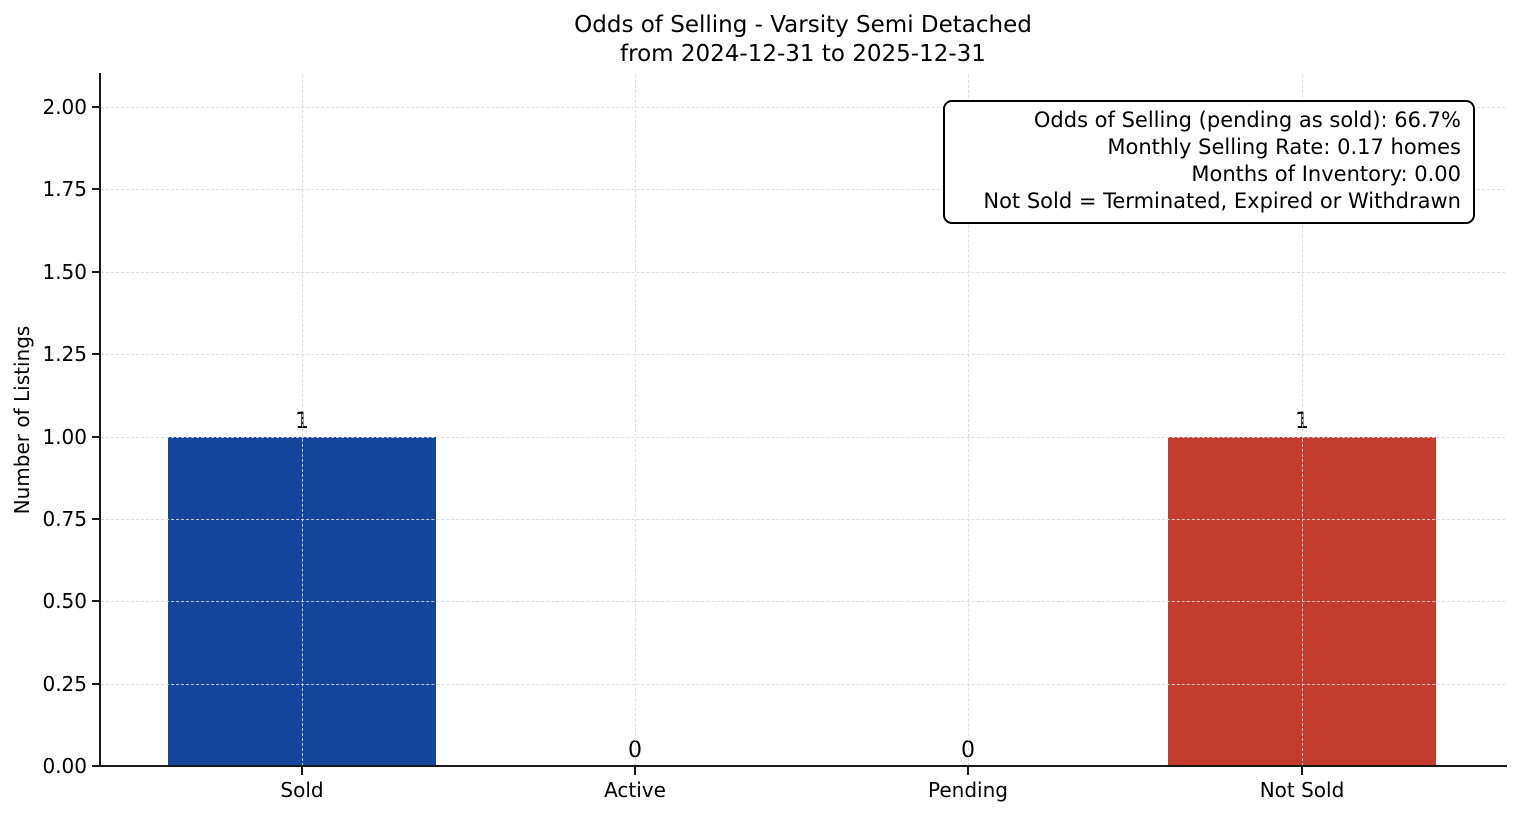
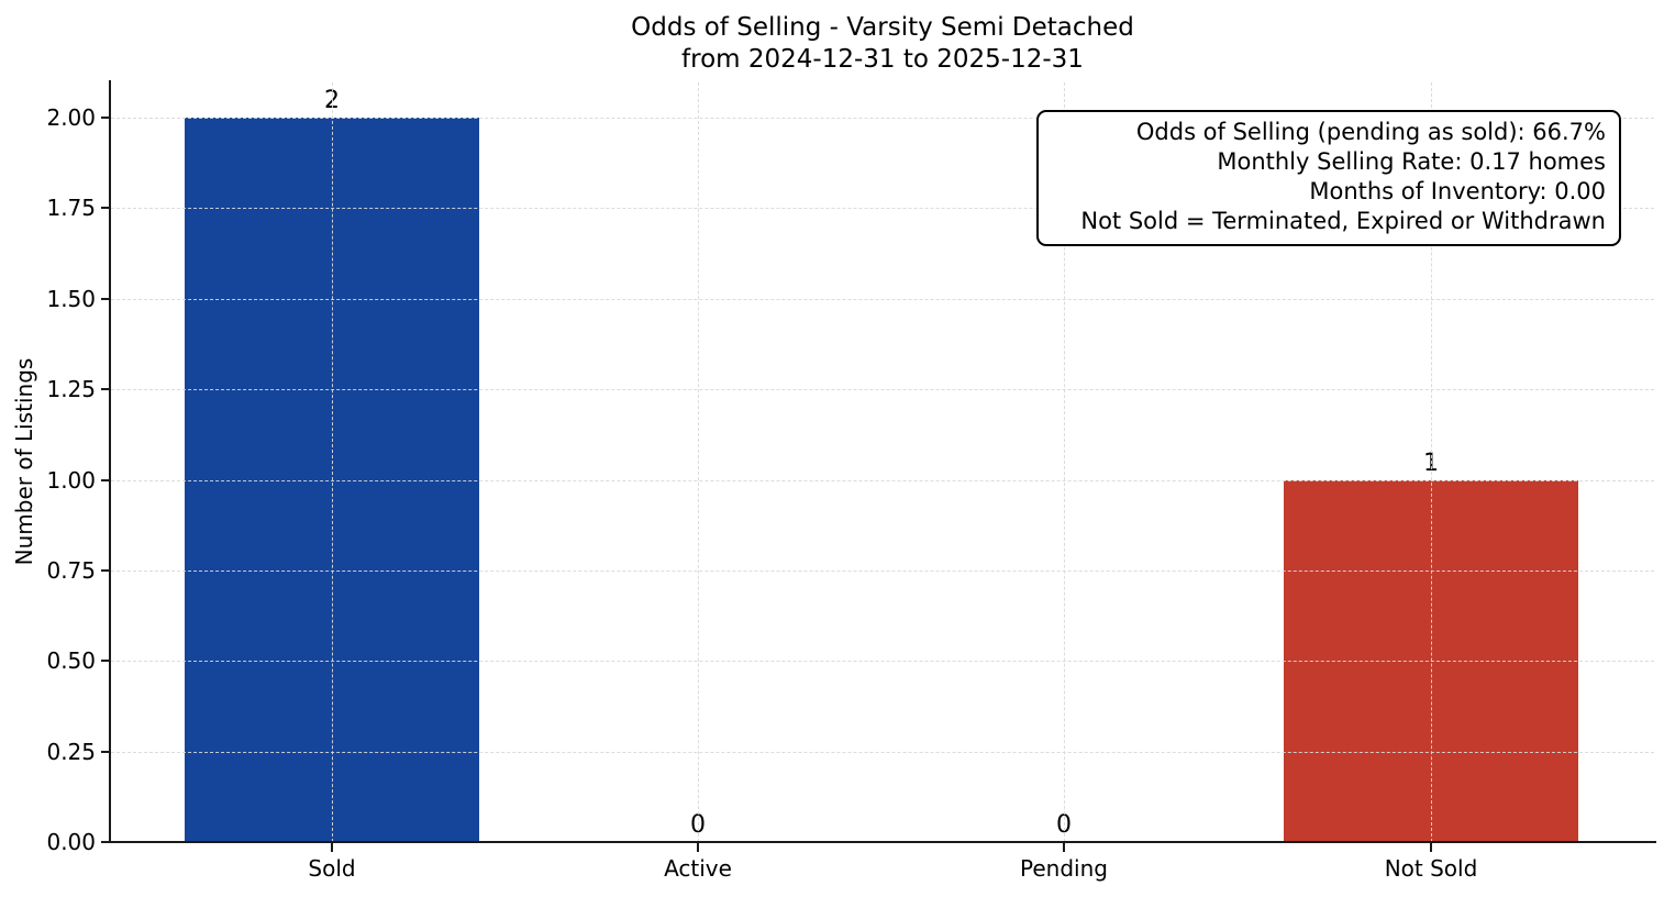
Sold: 1 -> 2
